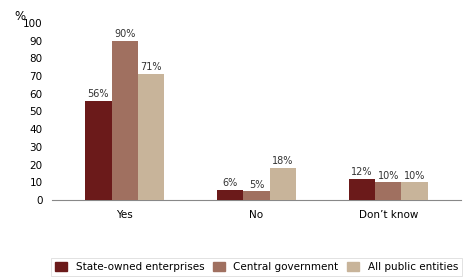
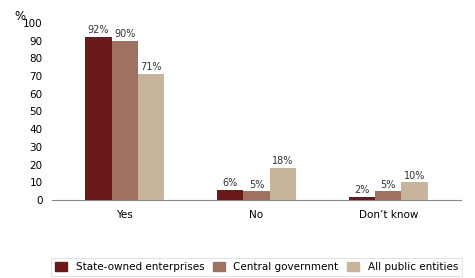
State-owned enterprises/Yes: 56% -> 92%
State-owned enterprises/Don’t know: 12% -> 2%
Central government/Don’t know: 10% -> 5%
